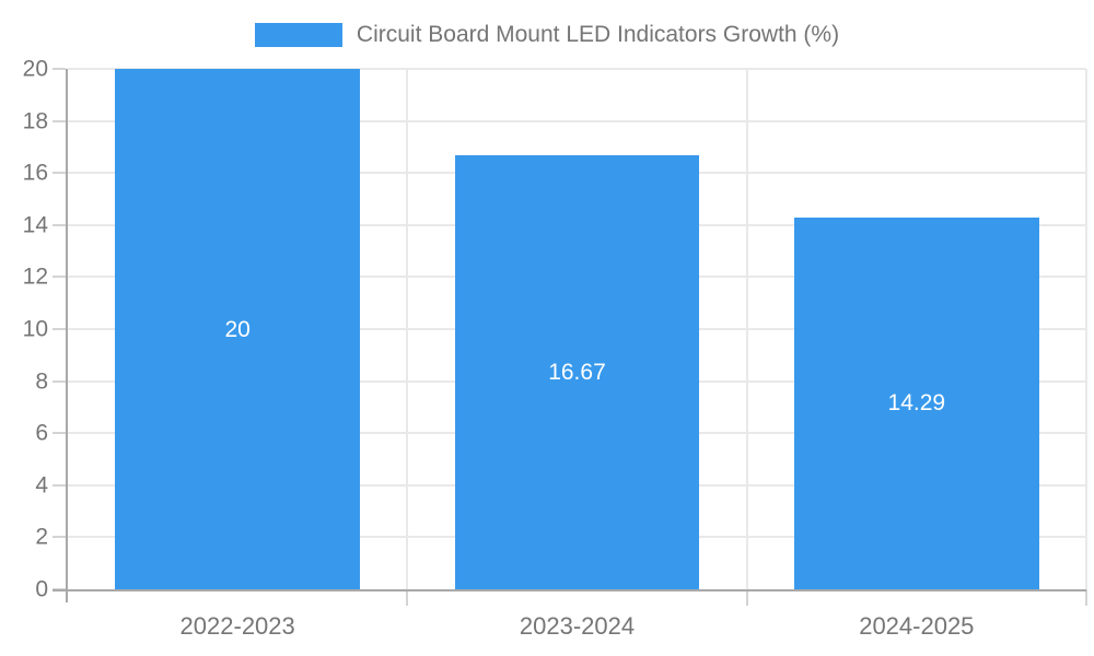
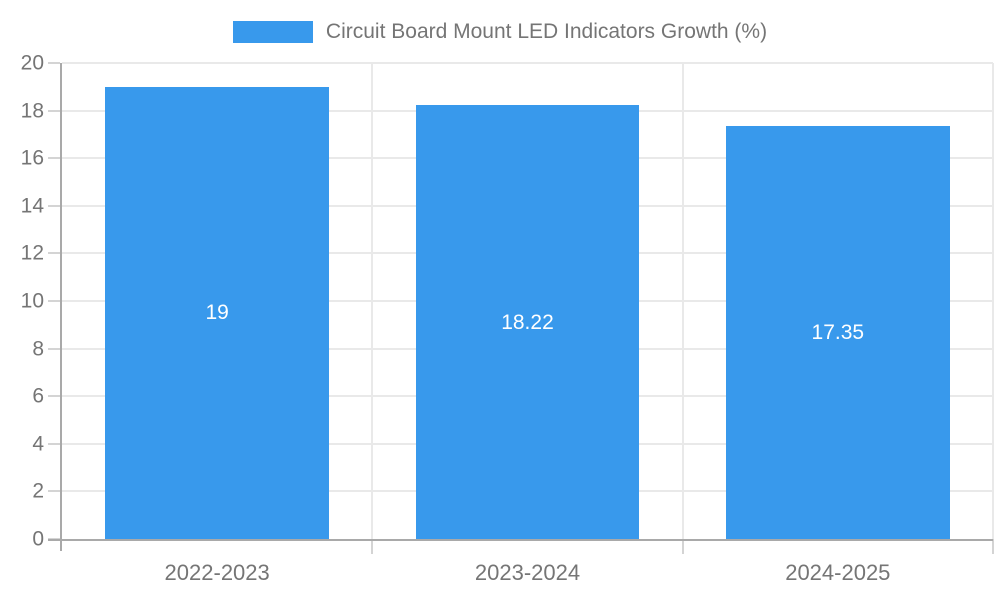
2022-2023: 20 -> 19
2023-2024: 16.67 -> 18.22
2024-2025: 14.29 -> 17.35
